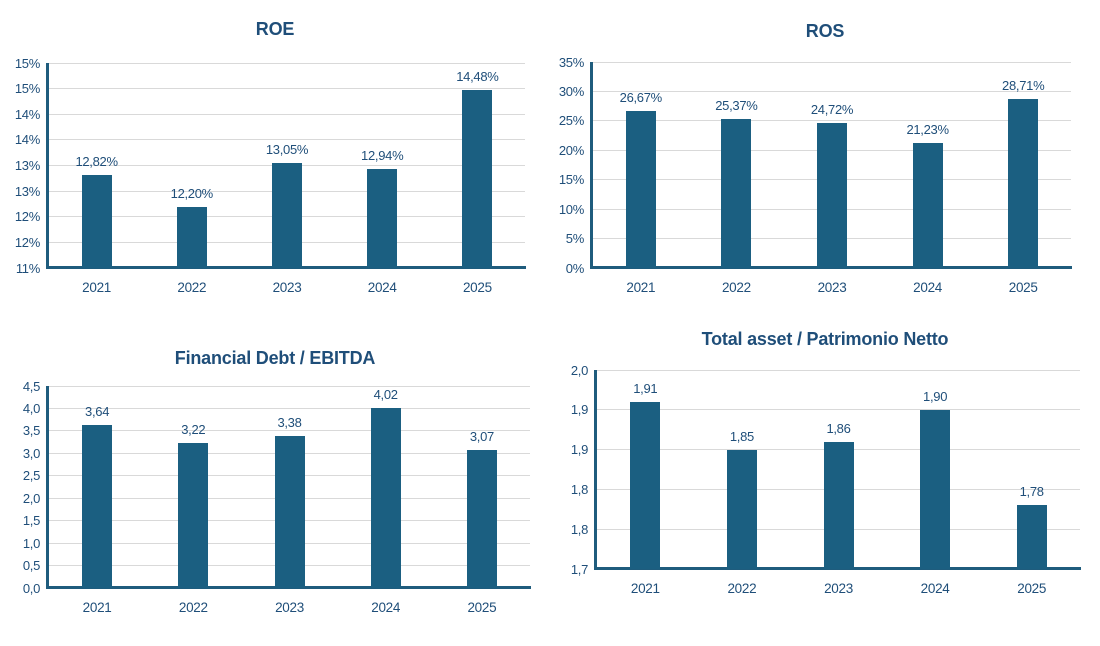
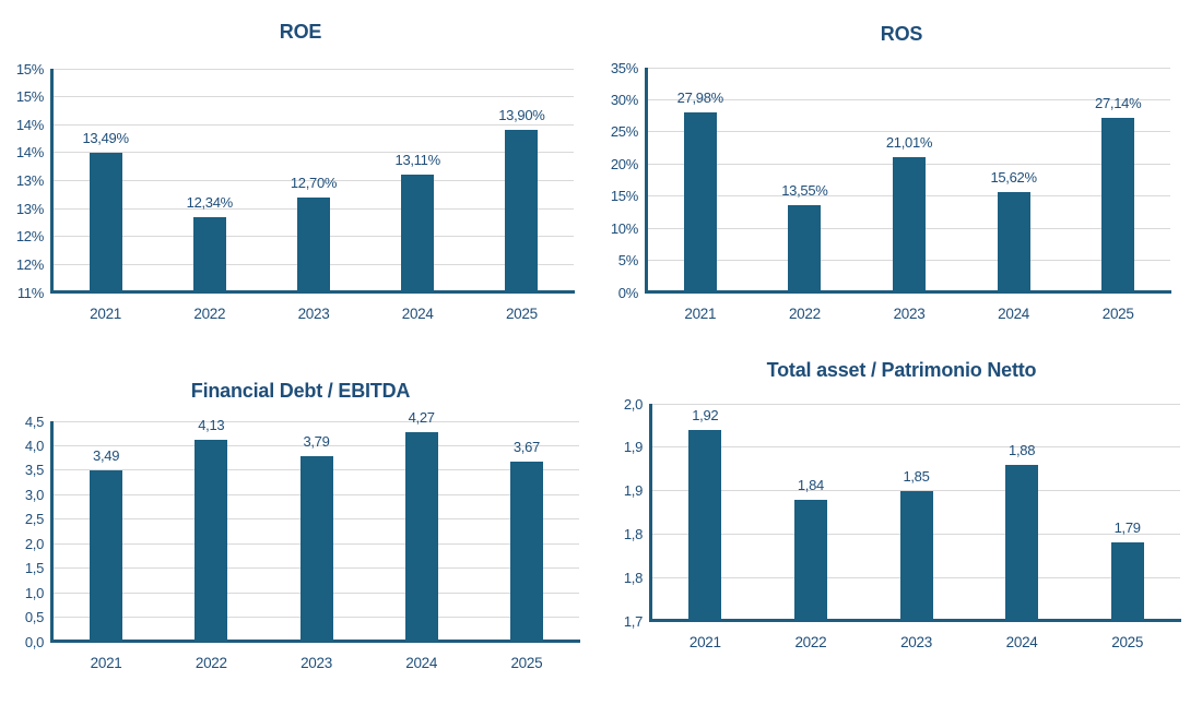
ROE/2021: 12,82% -> 13,49%
ROE/2022: 12,20% -> 12,34%
ROE/2023: 13,05% -> 12,70%
ROE/2024: 12,94% -> 13,11%
ROE/2025: 14,48% -> 13,90%
ROS/2021: 26,67% -> 27,98%
ROS/2022: 25,37% -> 13,55%
ROS/2023: 24,72% -> 21,01%
ROS/2024: 21,23% -> 15,62%
ROS/2025: 28,71% -> 27,14%
Financial Debt / EBITDA/2021: 3,64 -> 3,49
Financial Debt / EBITDA/2022: 3,22 -> 4,13
Financial Debt / EBITDA/2023: 3,38 -> 3,79
Financial Debt / EBITDA/2024: 4,02 -> 4,27
Financial Debt / EBITDA/2025: 3,07 -> 3,67
Total asset / Patrimonio Netto/2021: 1,91 -> 1,92
Total asset / Patrimonio Netto/2022: 1,85 -> 1,84
Total asset / Patrimonio Netto/2023: 1,86 -> 1,85
Total asset / Patrimonio Netto/2024: 1,90 -> 1,88
Total asset / Patrimonio Netto/2025: 1,78 -> 1,79
